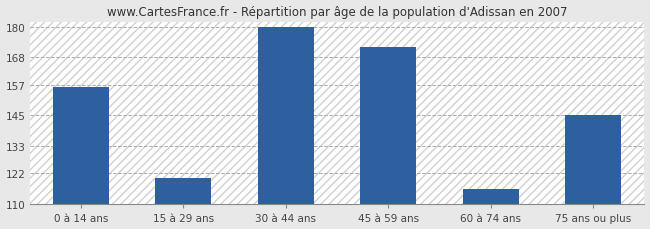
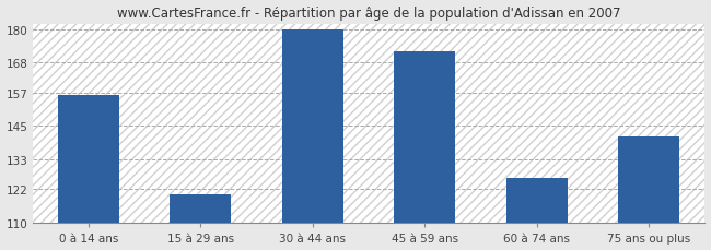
60 à 74 ans: 116 -> 126
75 ans ou plus: 145 -> 141
